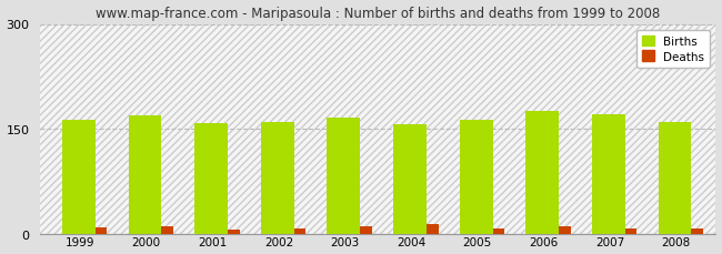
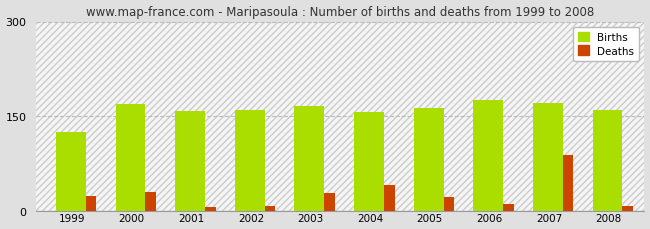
Births/1999: 163 -> 124
Deaths/1999: 9 -> 24
Deaths/2000: 10 -> 30
Deaths/2003: 10 -> 28
Deaths/2004: 14 -> 40
Deaths/2005: 8 -> 22
Deaths/2007: 7 -> 88
